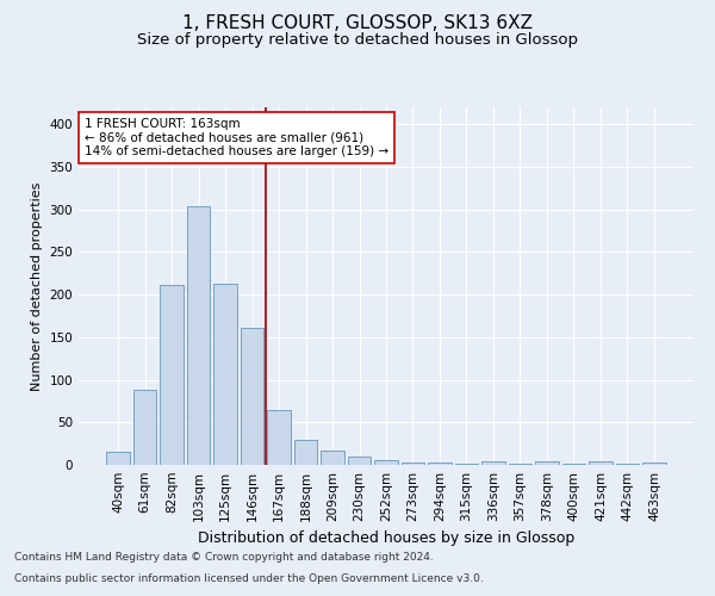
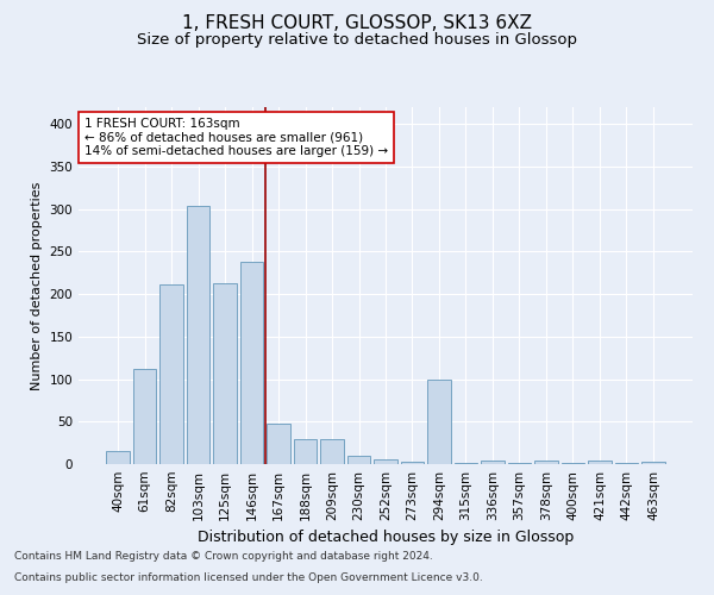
61sqm: 88 -> 112
146sqm: 161 -> 238
167sqm: 65 -> 48
209sqm: 17 -> 30
294sqm: 3 -> 100
